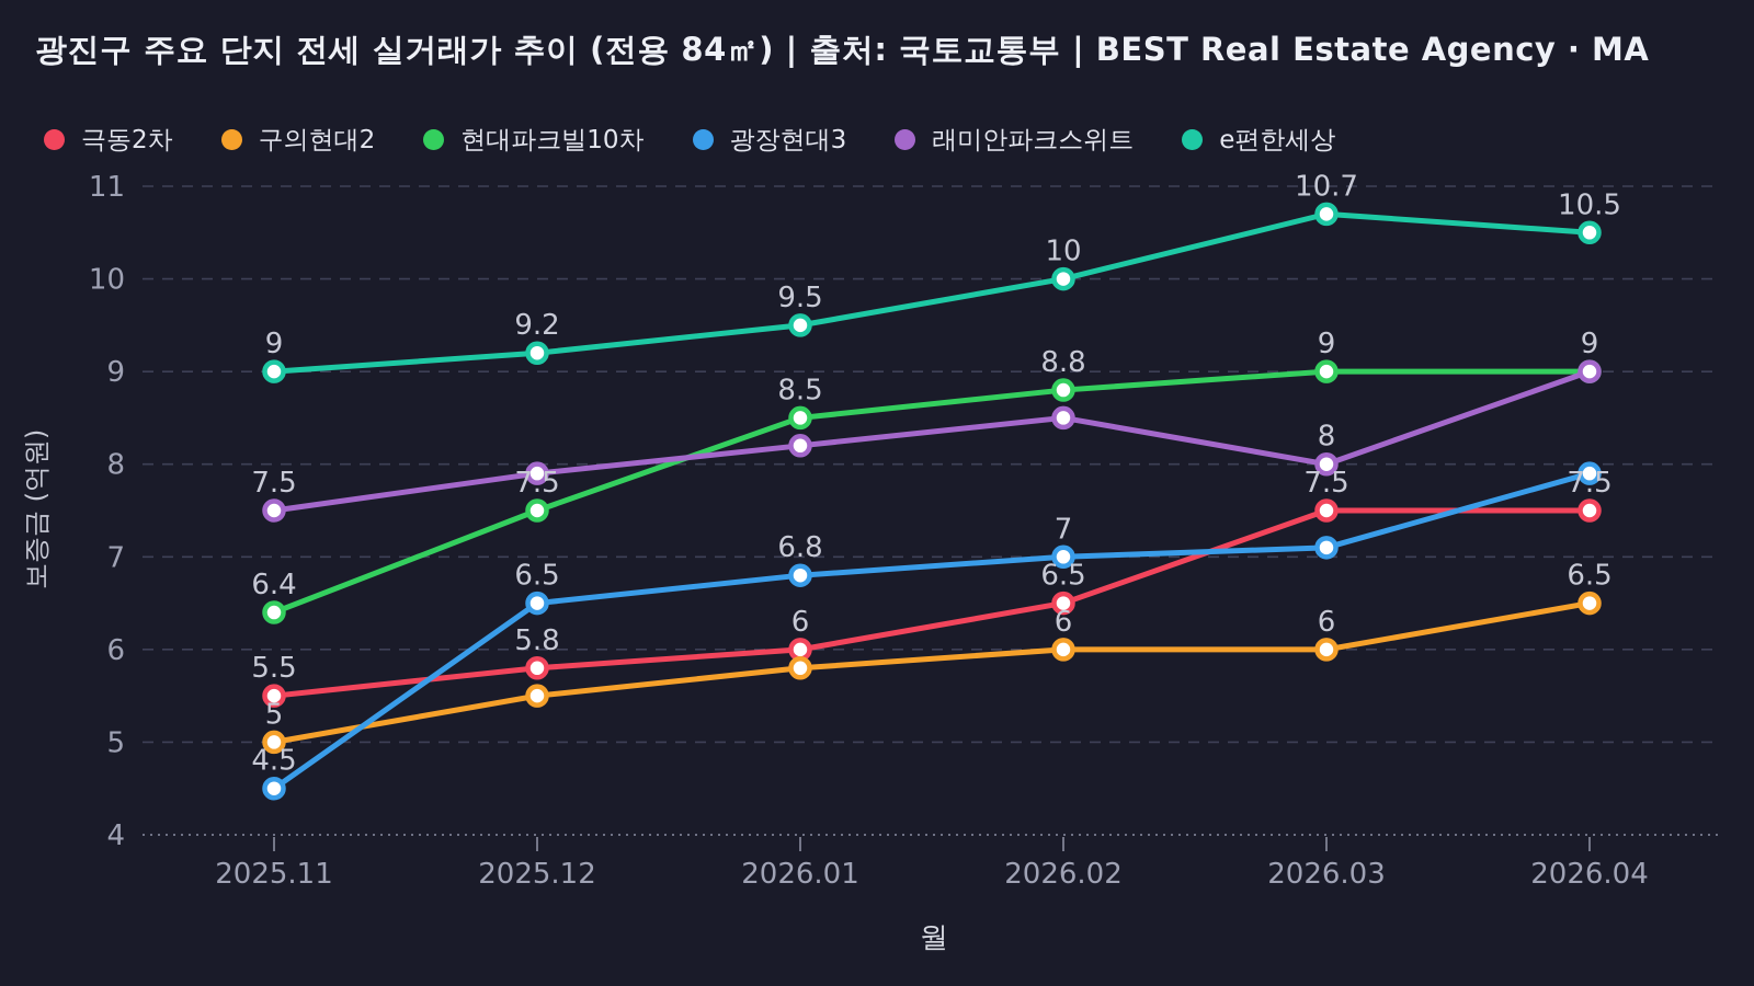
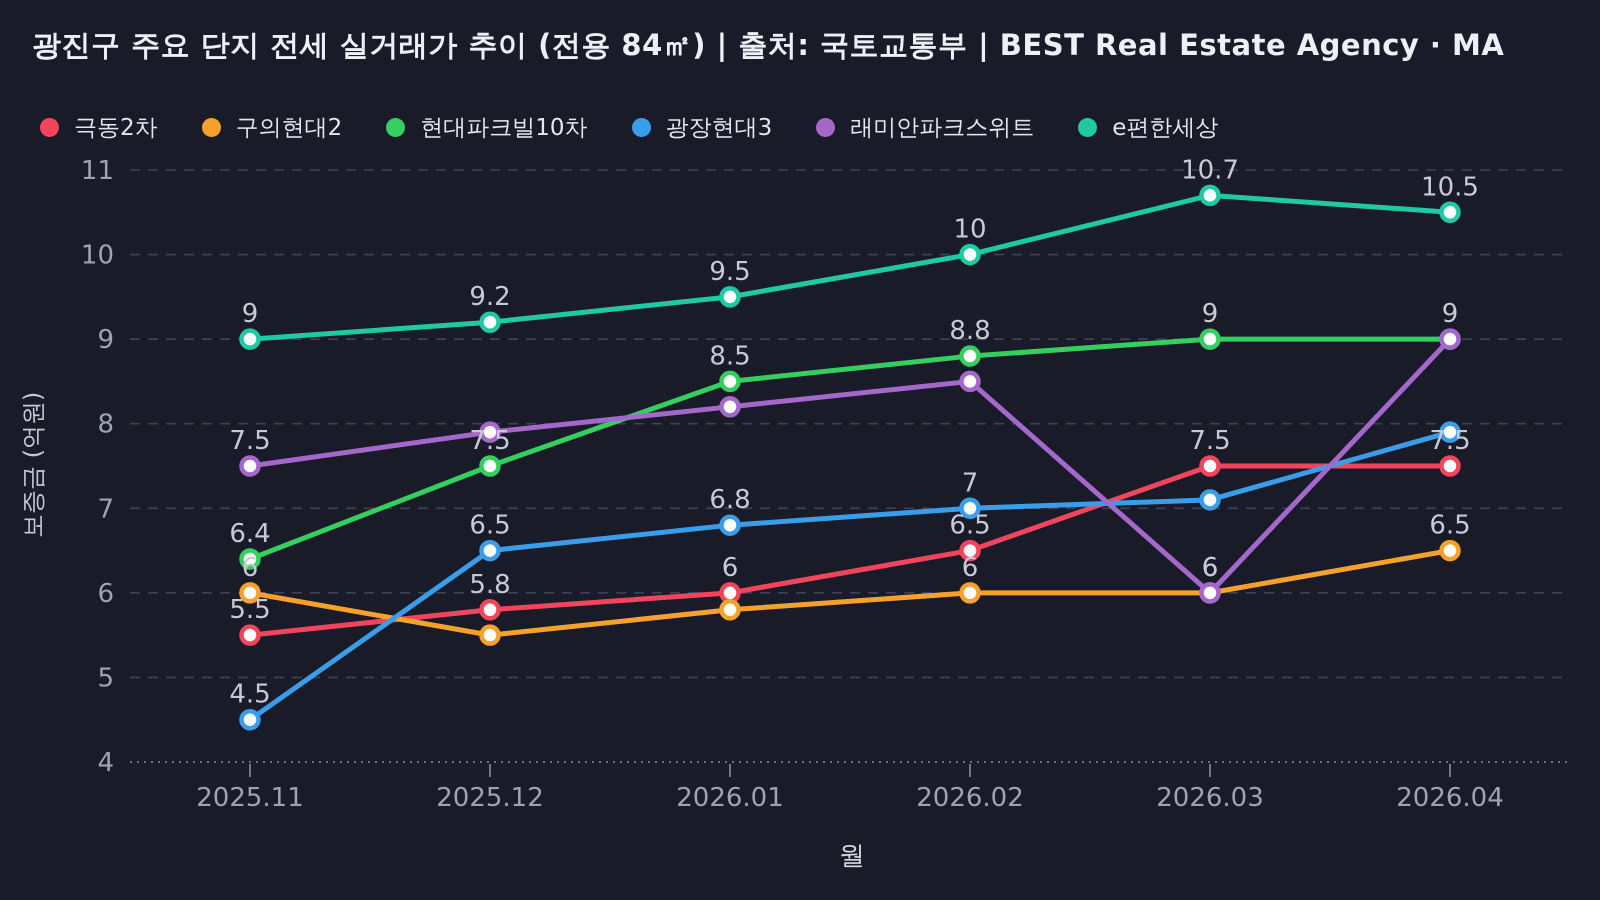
구의현대2/2025.11: 5 -> 6
래미안파크스위트/2026.03: 8 -> 6
